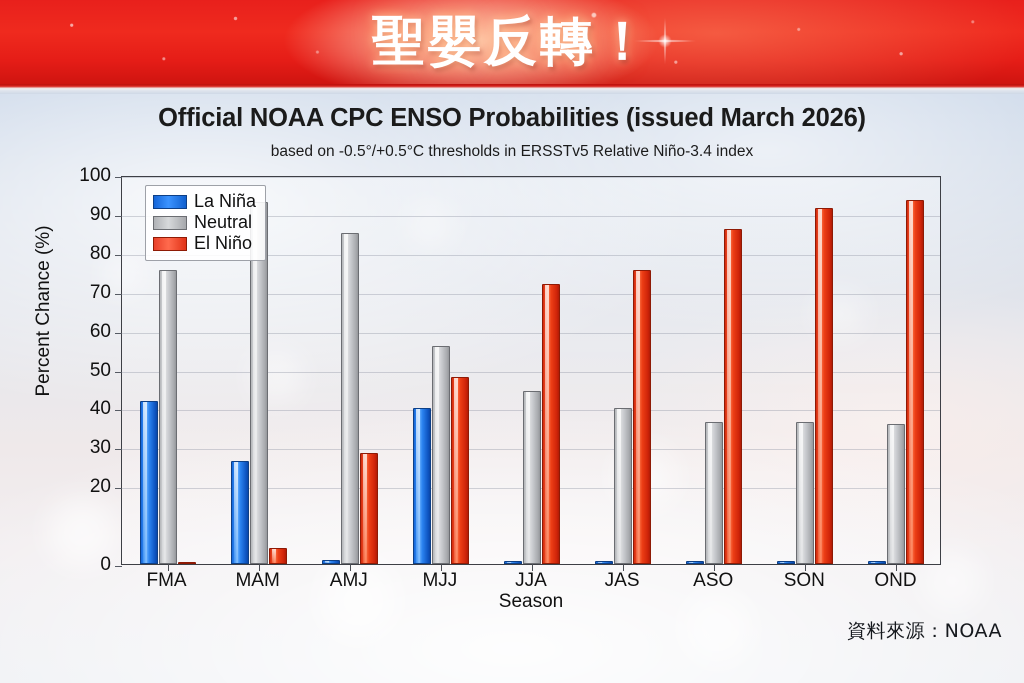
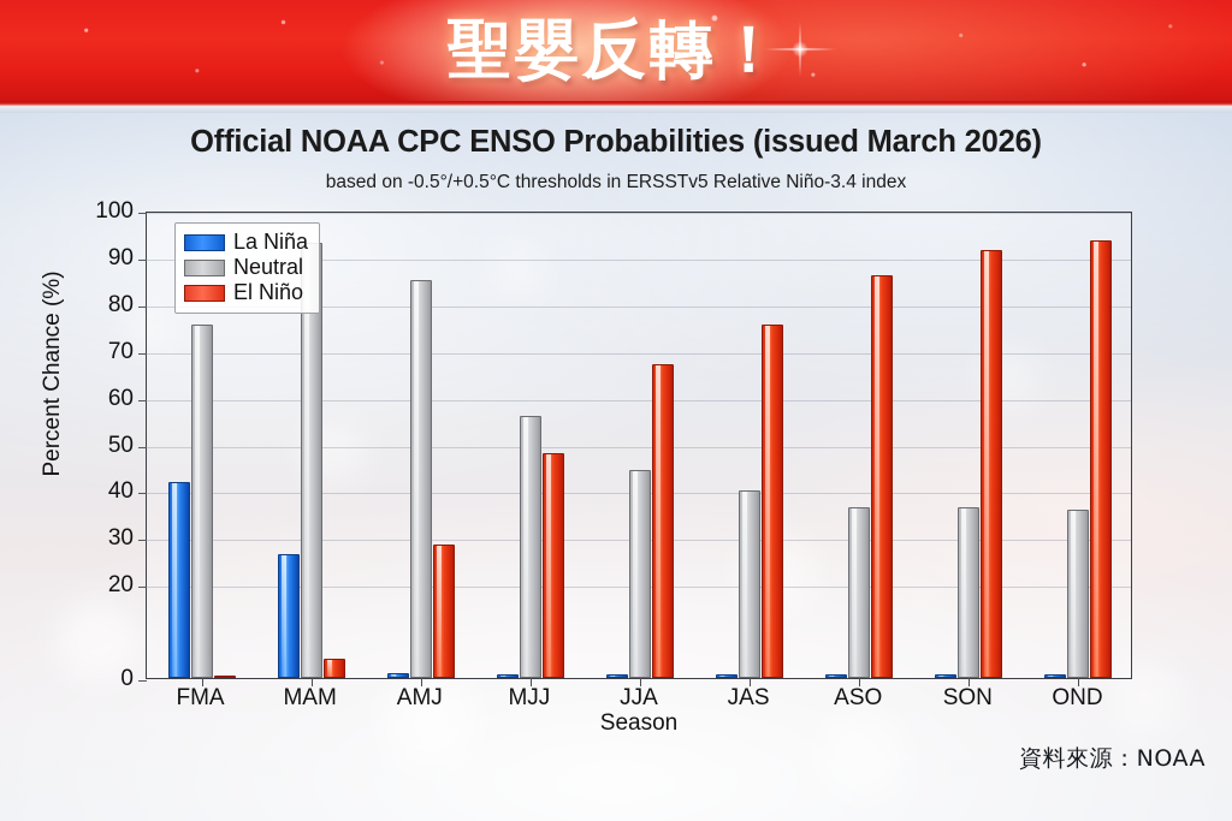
La Niña/MJJ: 40 -> 1
El Niño/JJA: 72 -> 67
